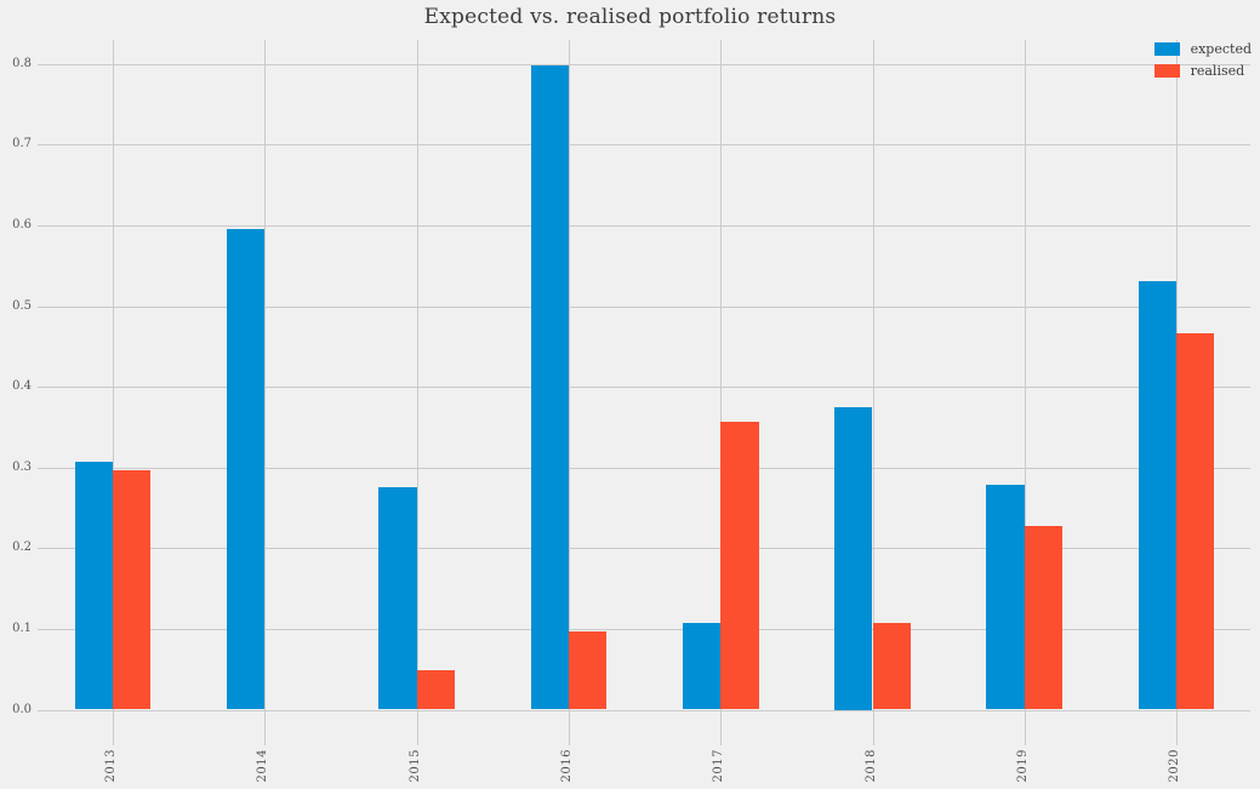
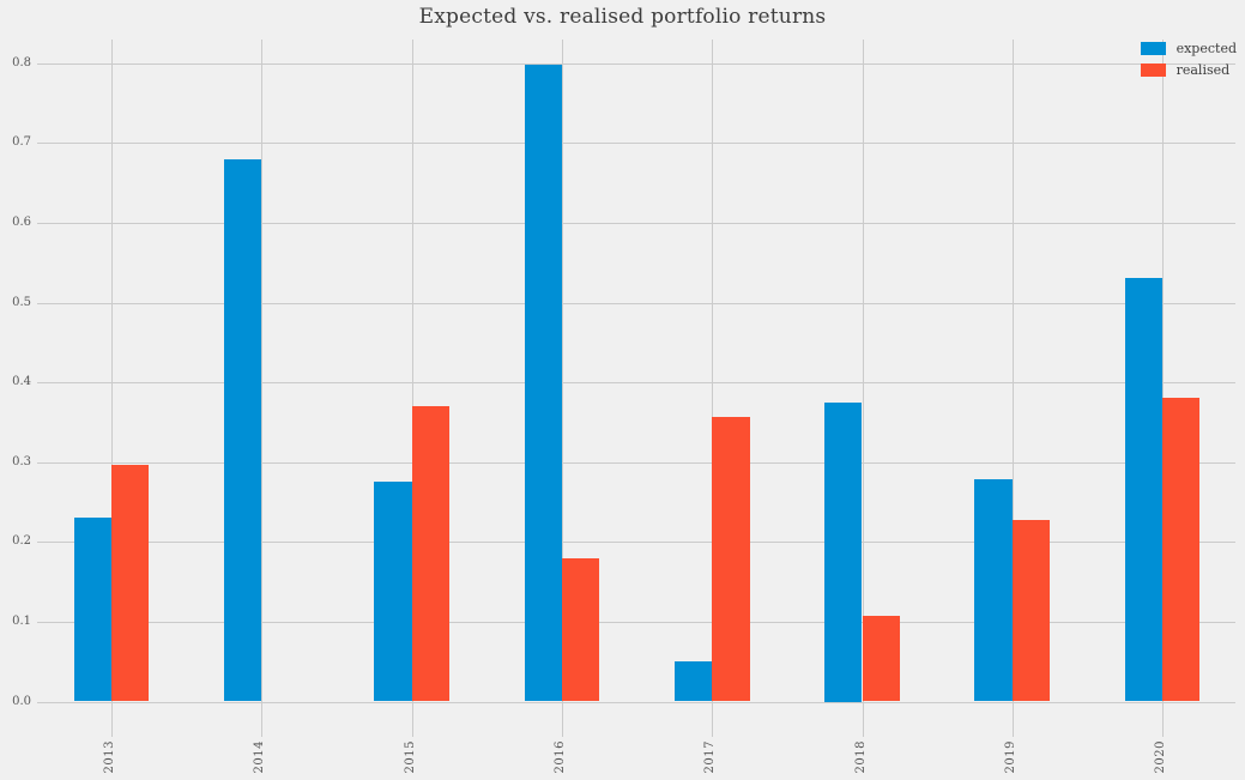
expected/2013: 0.31 -> 0.23
expected/2014: 0.59 -> 0.68
realised/2015: 0.05 -> 0.37
realised/2016: 0.10 -> 0.18
expected/2017: 0.11 -> 0.05
realised/2020: 0.47 -> 0.38
